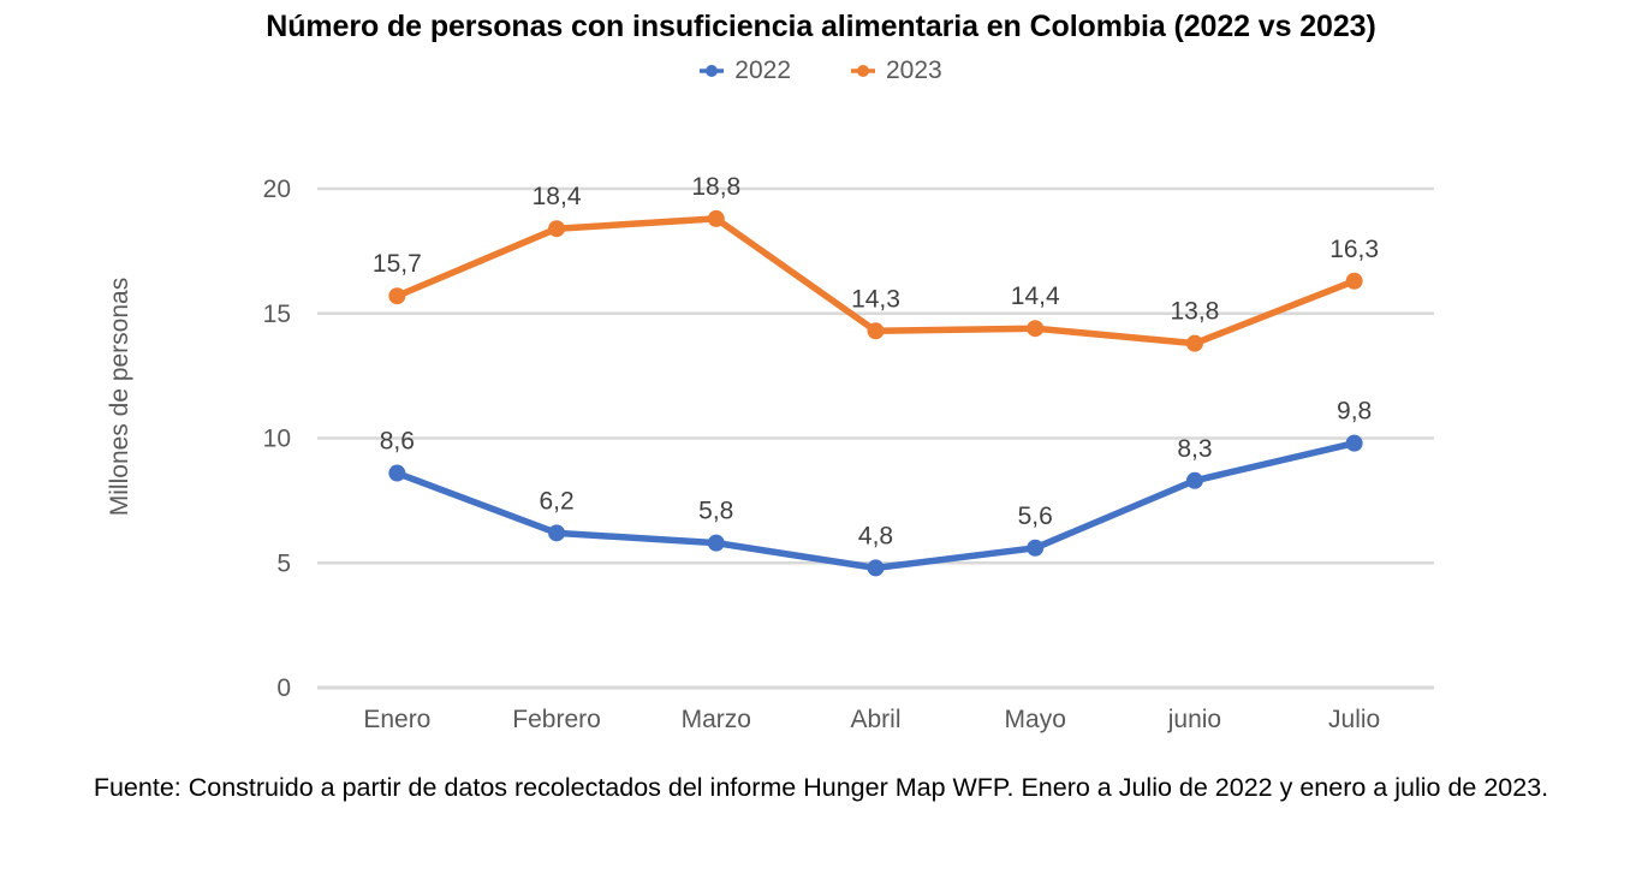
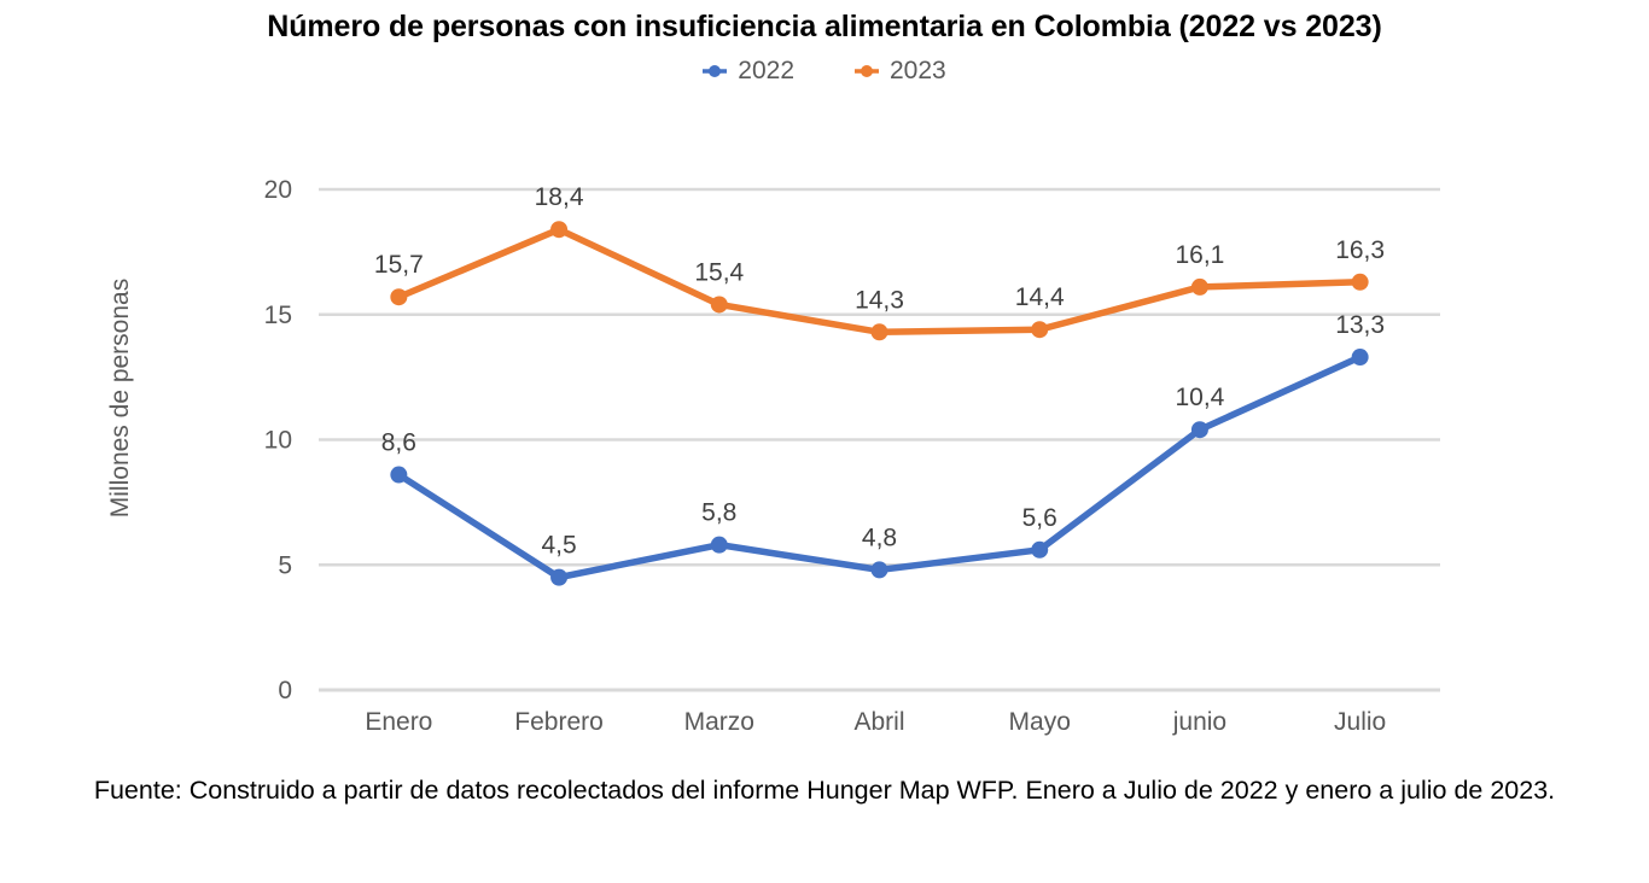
2022/Febrero: 6,2 -> 4,5
2023/Marzo: 18,8 -> 15,4
2022/junio: 8,3 -> 10,4
2023/junio: 13,8 -> 16,1
2022/Julio: 9,8 -> 13,3
